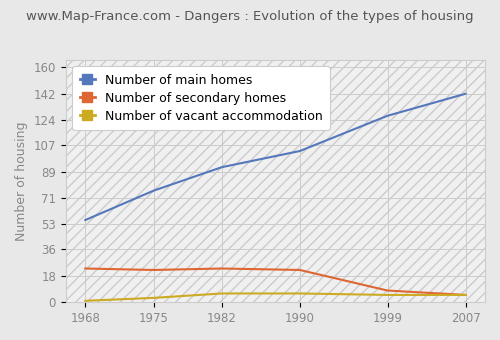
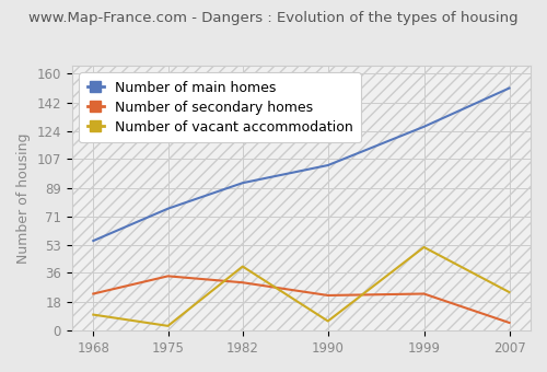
Number of vacant accommodation/1968: 1 -> 10
Number of secondary homes/1975: 22 -> 34
Number of secondary homes/1982: 23 -> 30
Number of vacant accommodation/1982: 6 -> 40
Number of secondary homes/1999: 8 -> 23
Number of vacant accommodation/1999: 5 -> 52
Number of main homes/2007: 142 -> 151
Number of vacant accommodation/2007: 5 -> 24
